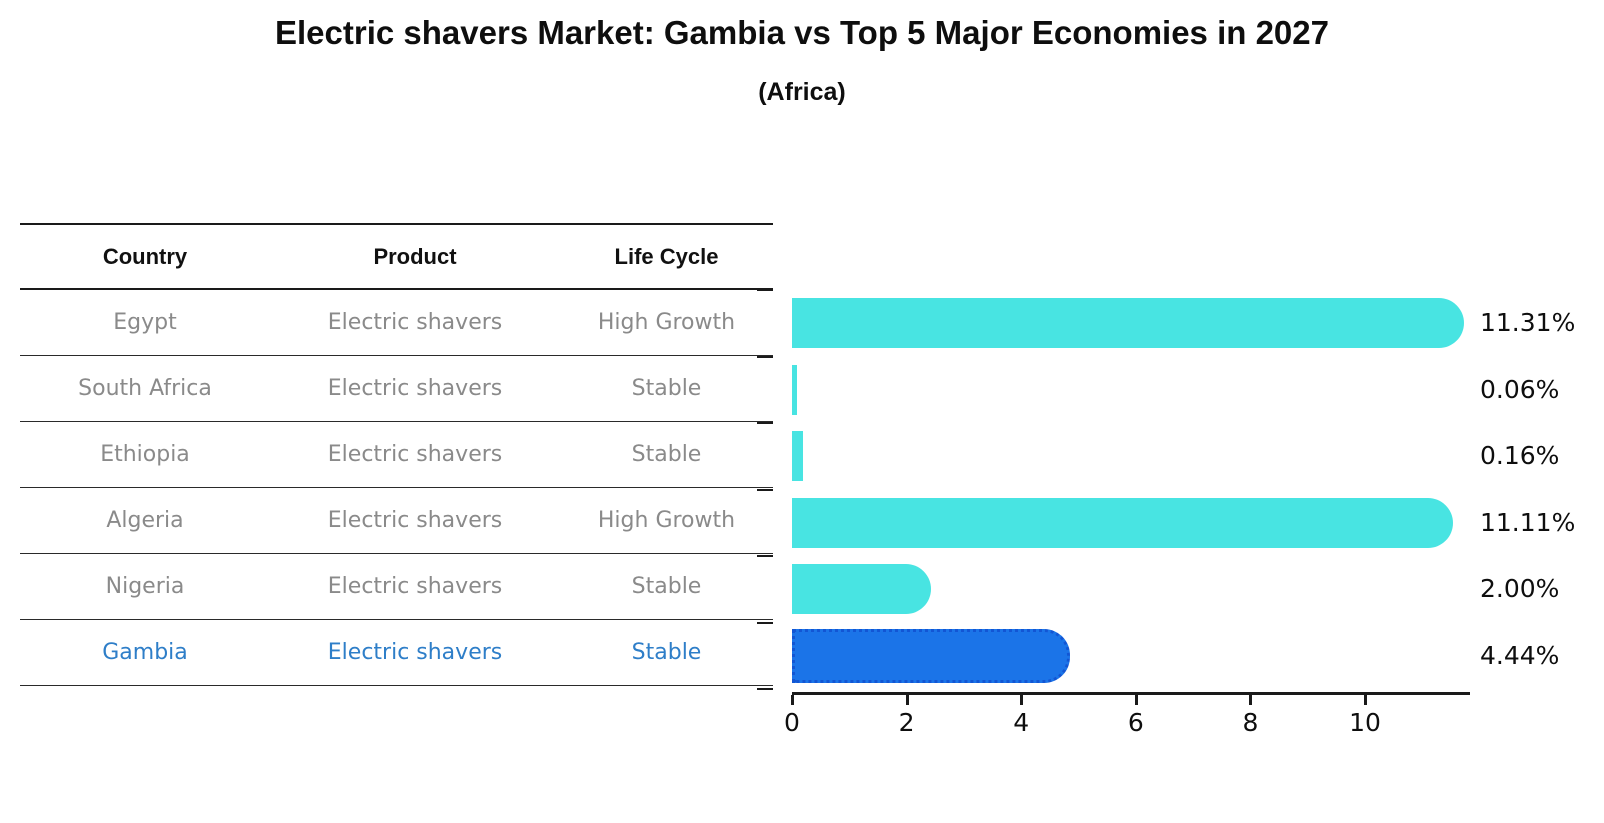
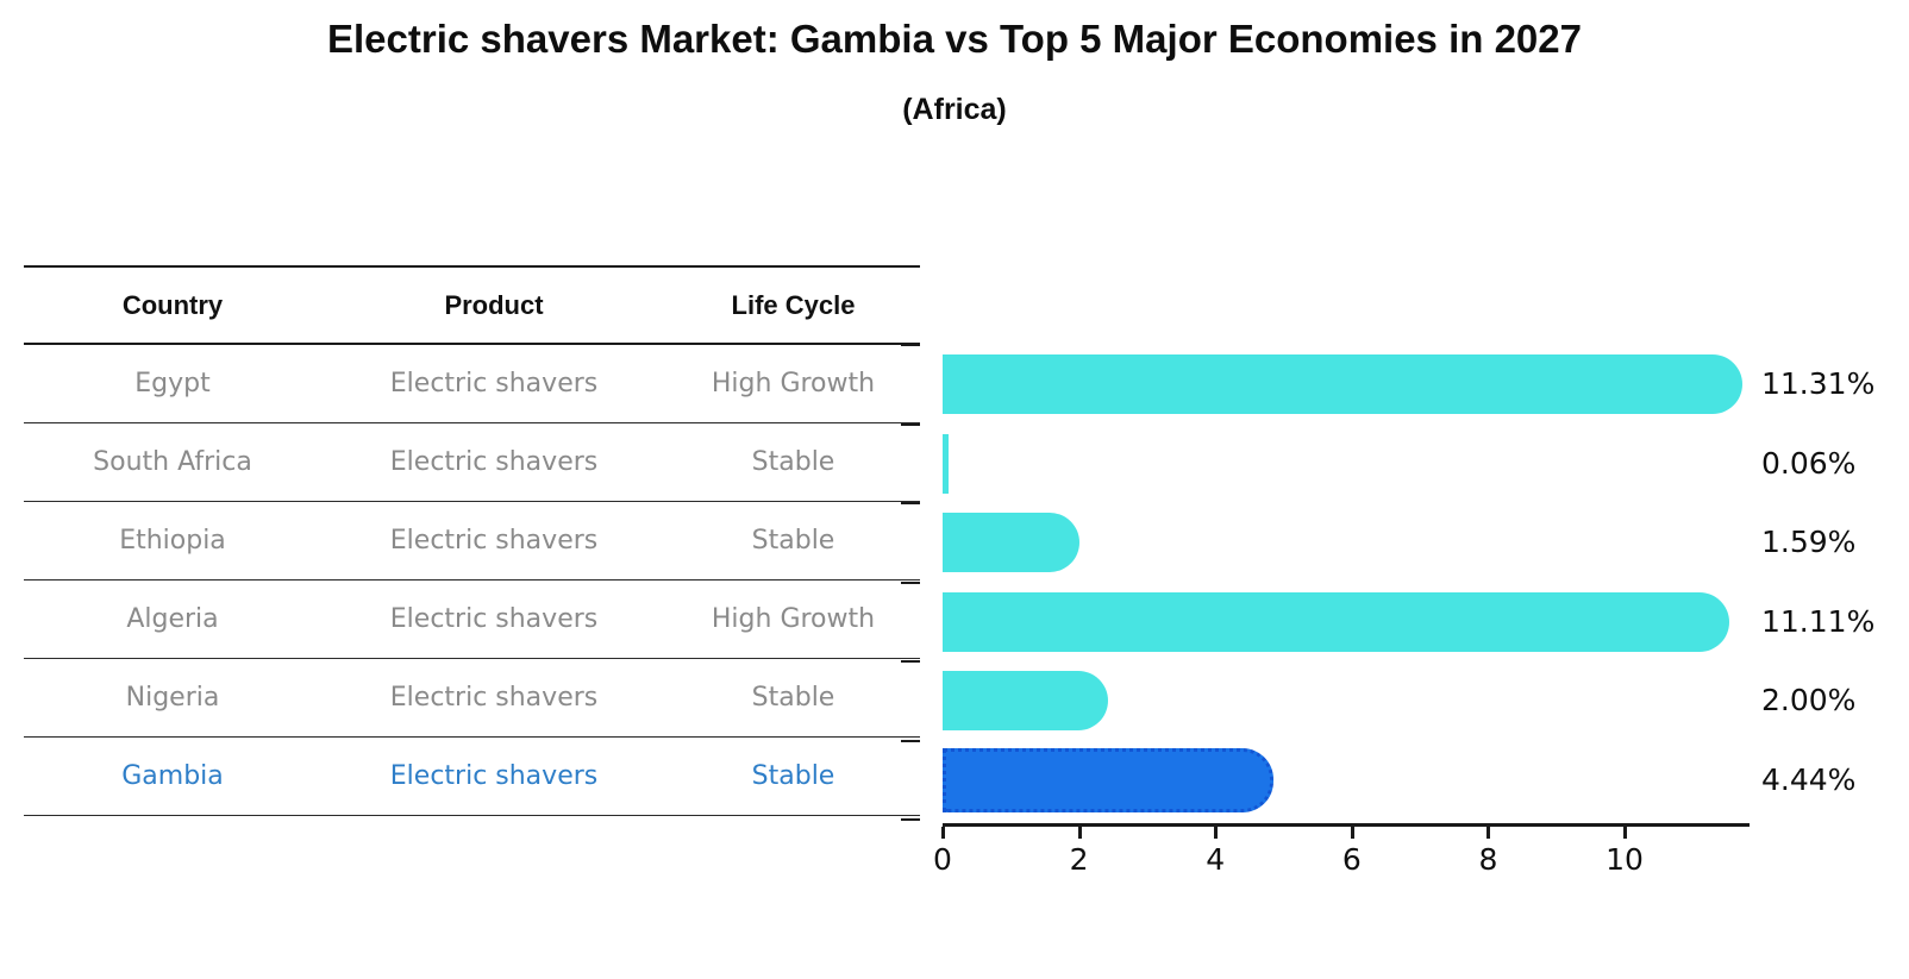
Ethiopia: 0.16% -> 1.59%
